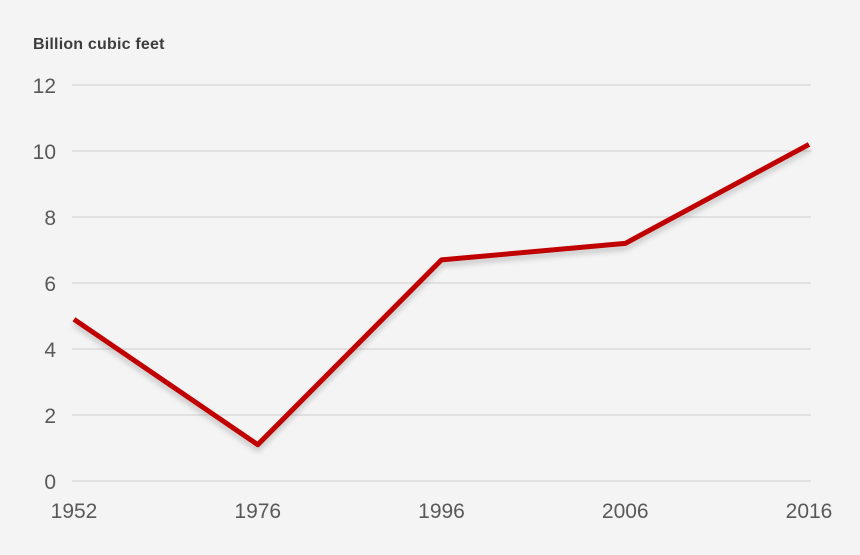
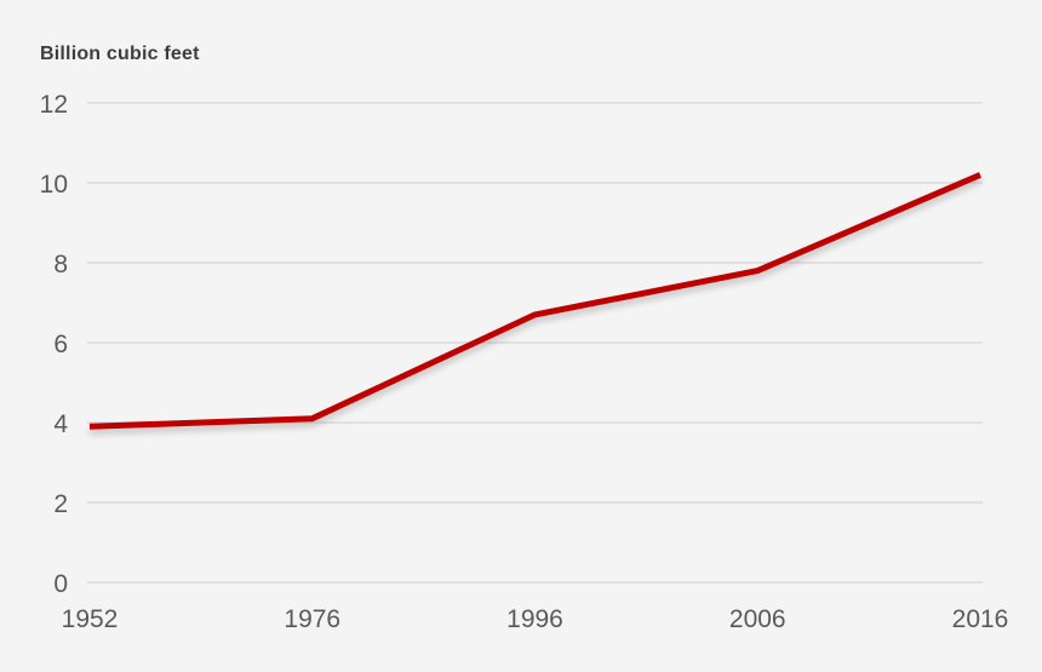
1952: 4.9 -> 3.9
1976: 1.1 -> 4.1
2006: 7.2 -> 7.8
